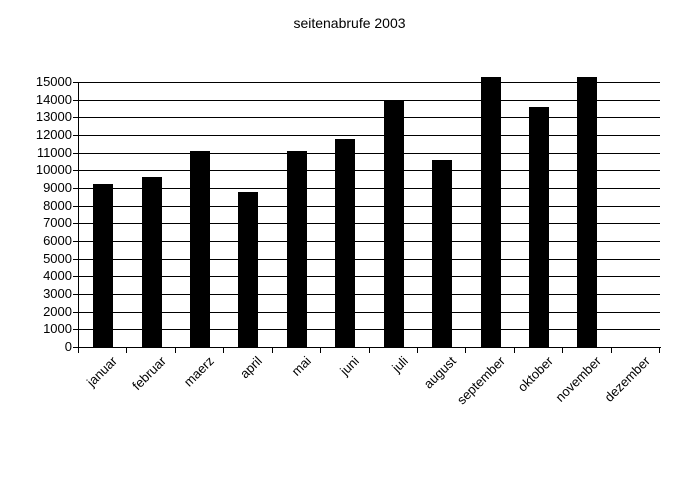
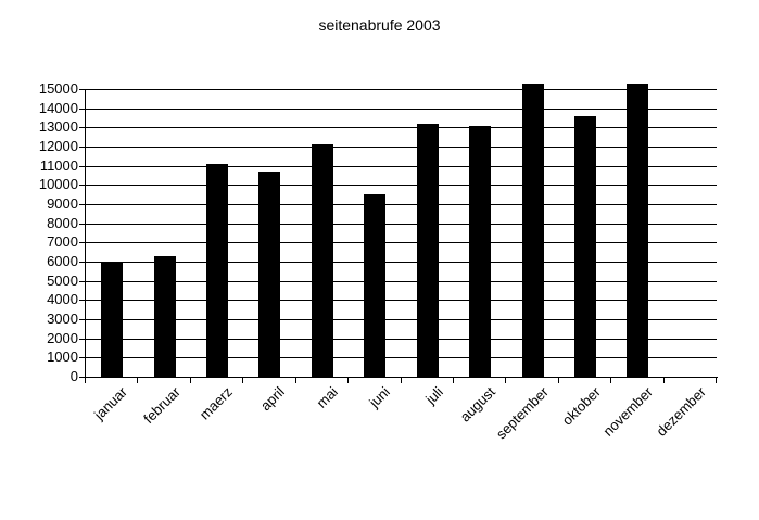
januar: 9200 -> 6000
februar: 9600 -> 6300
april: 8800 -> 10700
mai: 11100 -> 12100
juni: 11800 -> 9500
juli: 14000 -> 13200
august: 10600 -> 13100
